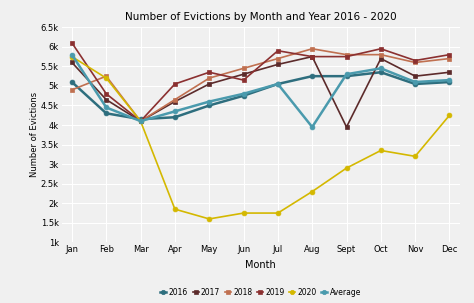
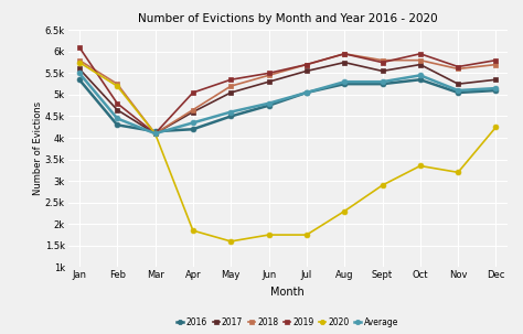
2016/Jan: 5.10k -> 5.35k
2018/Jan: 4.90k -> 5.80k
Average/Jan: 5.80k -> 5.50k
2019/Jun: 5.15k -> 5.50k
2019/Jul: 5.90k -> 5.70k
2019/Aug: 5.75k -> 5.95k
Average/Aug: 3.95k -> 5.30k
2017/Sept: 3.95k -> 5.55k
